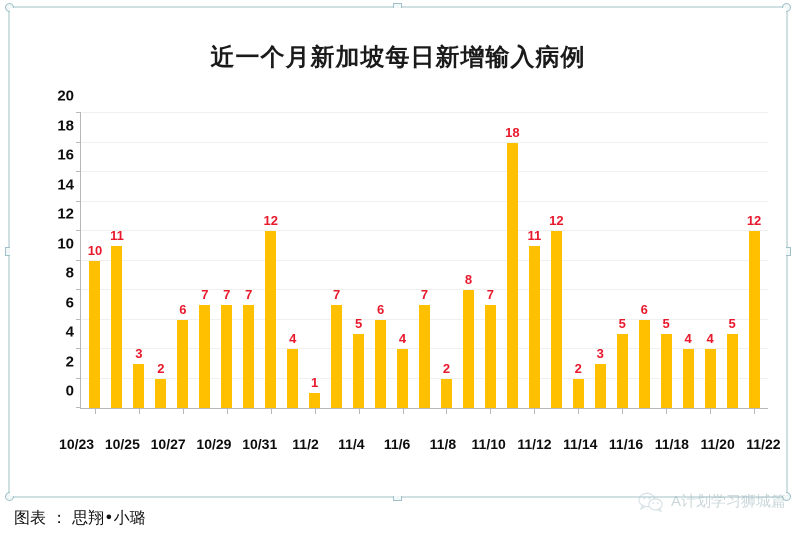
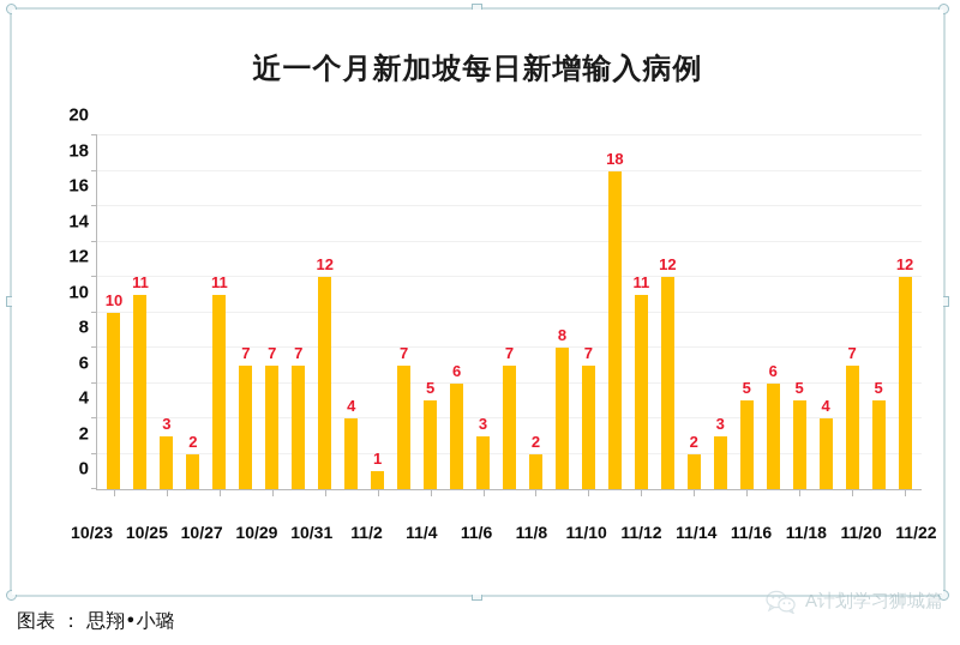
10/27: 6 -> 11
11/6: 4 -> 3
11/20: 4 -> 7
